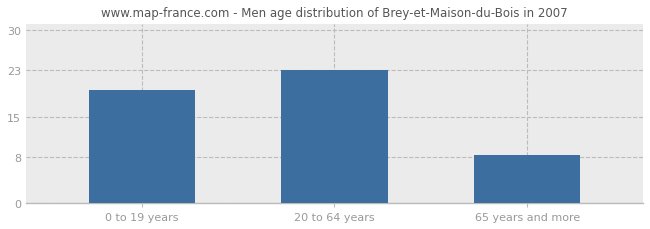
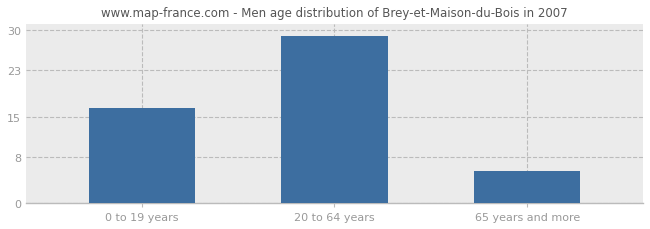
0 to 19 years: 19.6 -> 16.5
20 to 64 years: 23.0 -> 29.0
65 years and more: 8.4 -> 5.5
